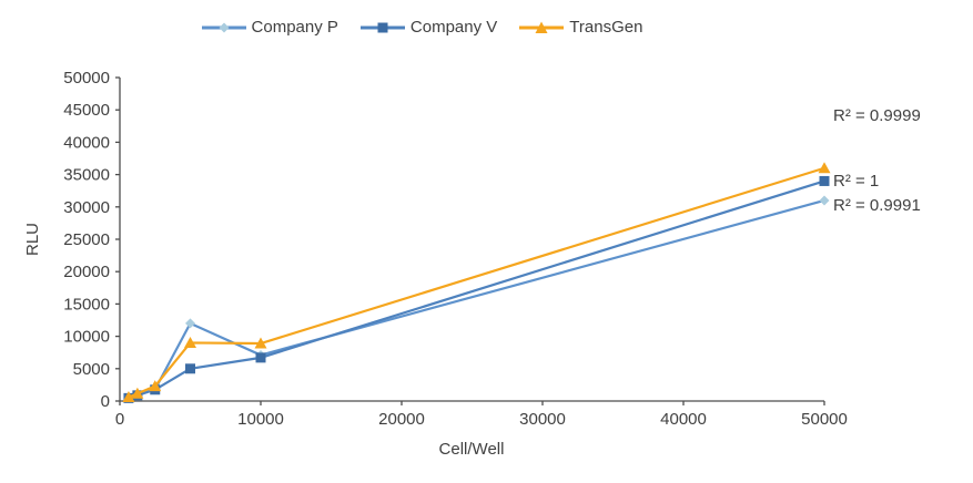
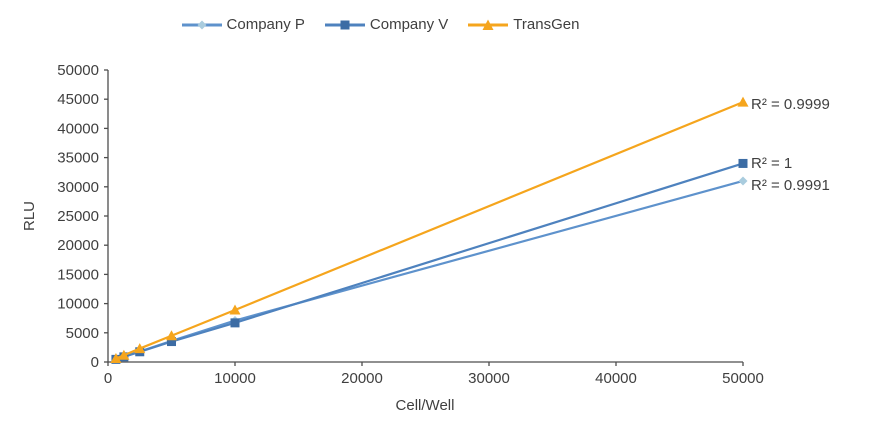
Company P/5000: 12000 -> 4000
Company V/5000: 5000 -> 4000
TransGen/5000: 9000 -> 4000
TransGen/50000: 36000 -> 44000
